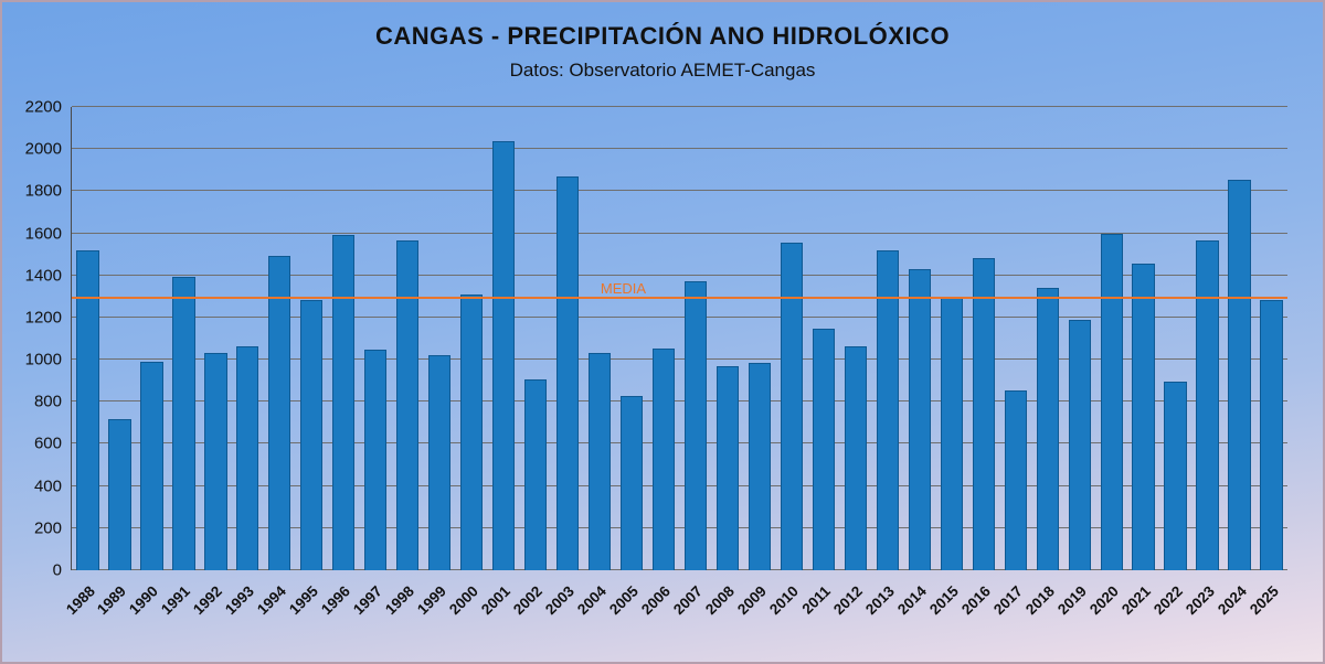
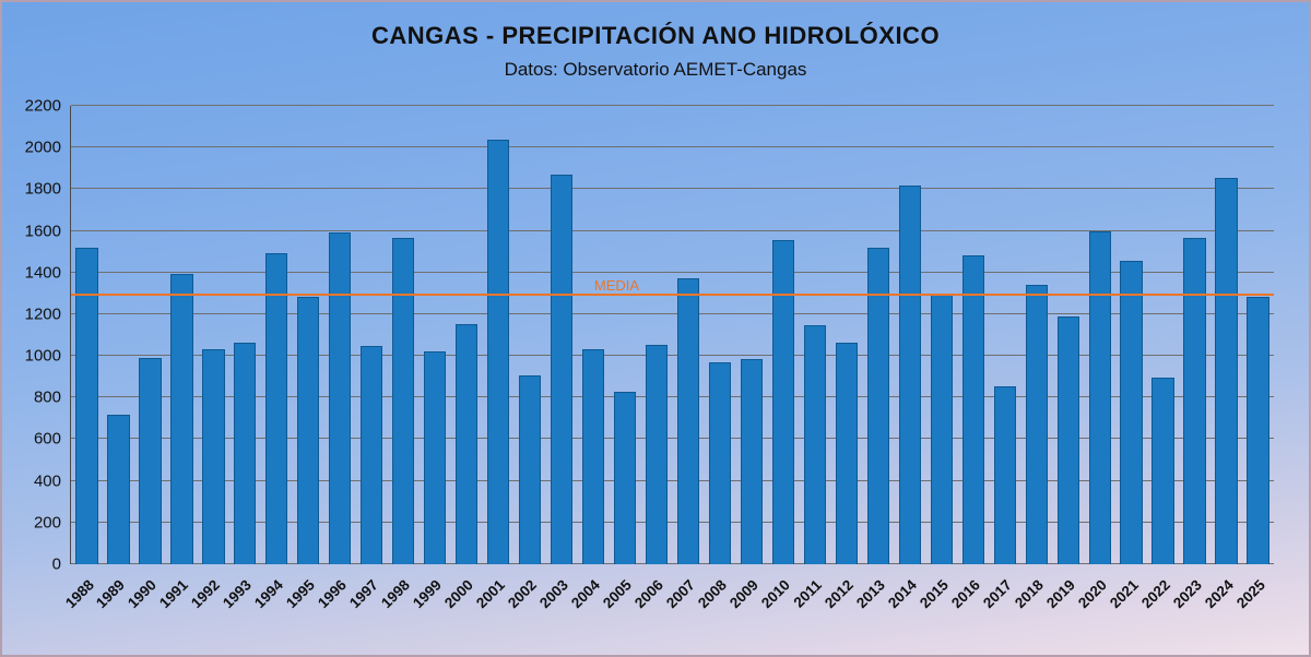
2000: 1310 -> 1150
2014: 1430 -> 1820
